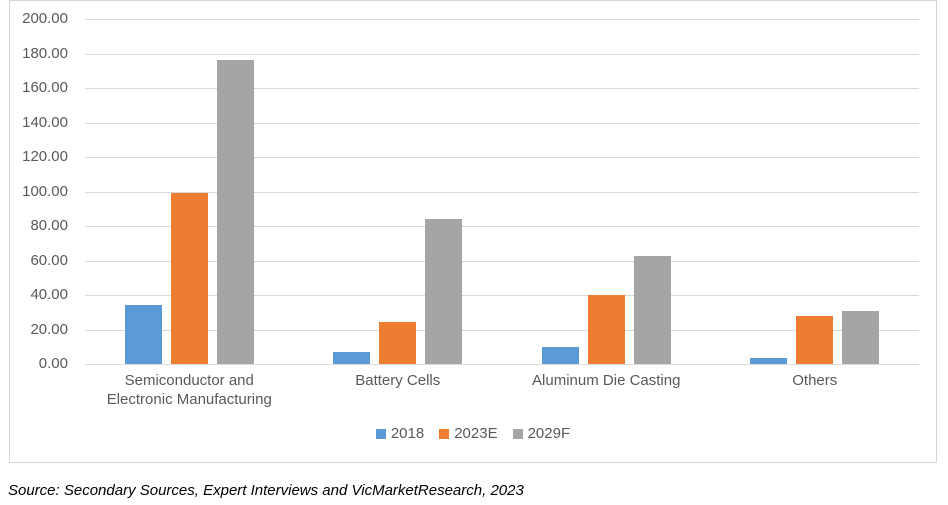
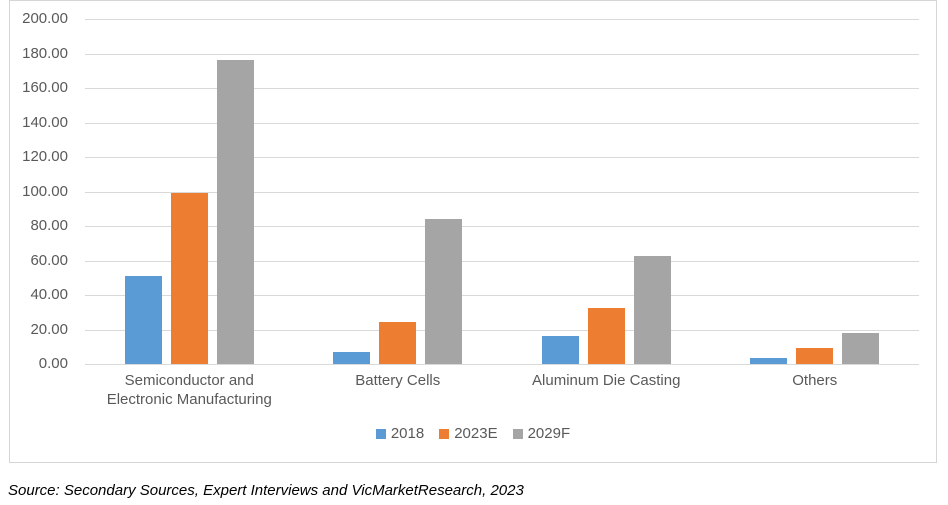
2018/Semiconductor and Electronic Manufacturing: 34 -> 51
2018/Aluminum Die Casting: 10 -> 16
2023E/Aluminum Die Casting: 40 -> 33
2023E/Others: 28 -> 9
2029F/Others: 31 -> 18
